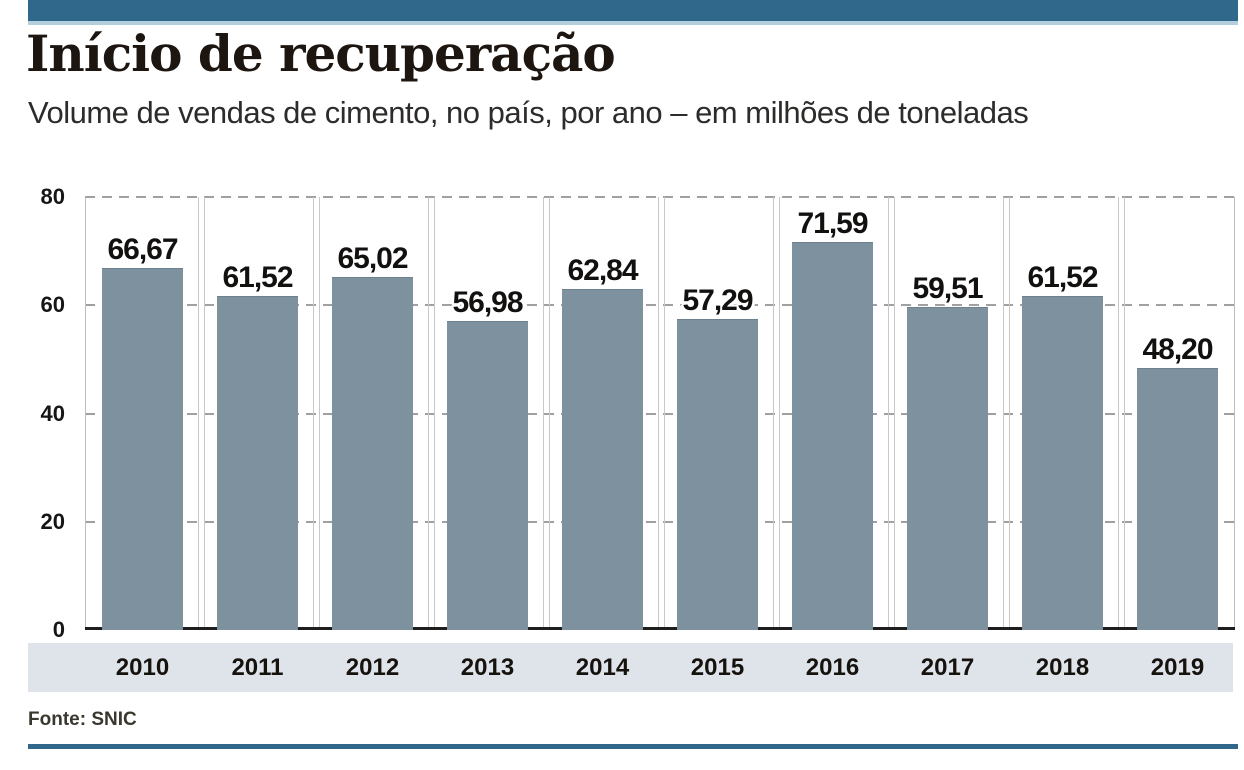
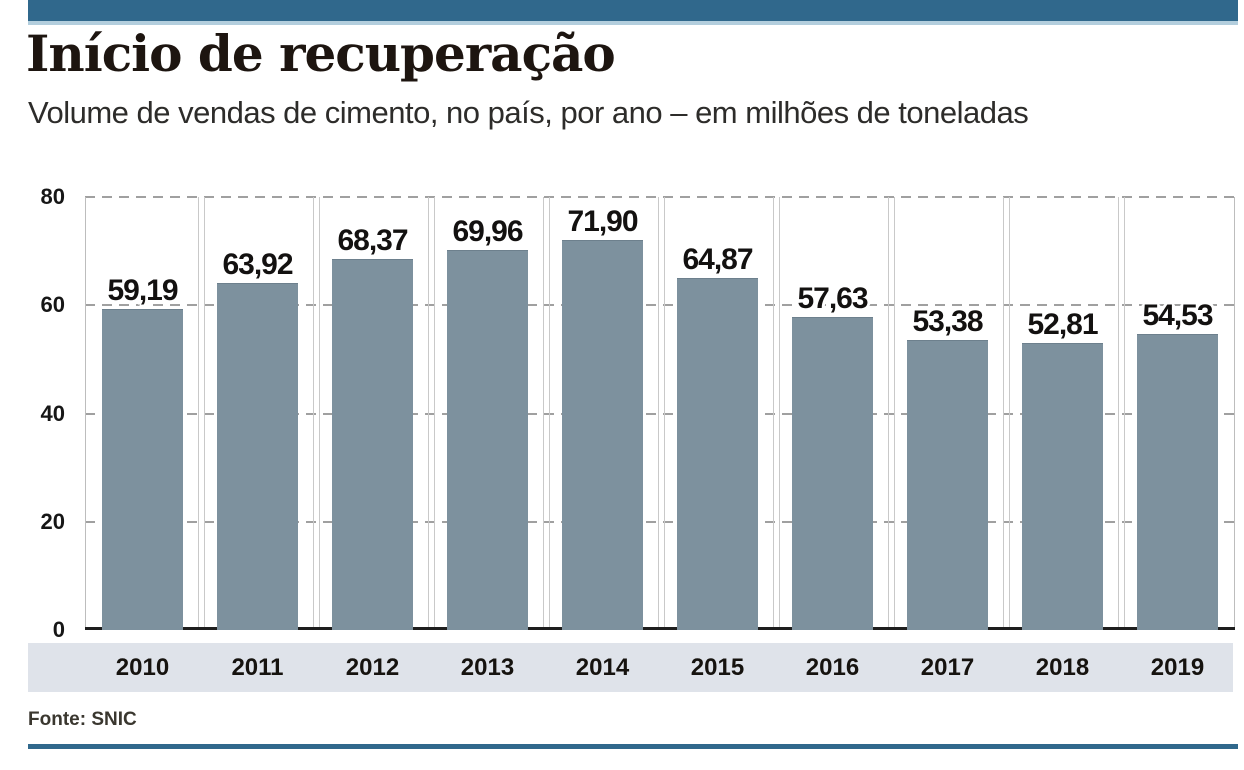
2010: 66,67 -> 59,19
2011: 61,52 -> 63,92
2012: 65,02 -> 68,37
2013: 56,98 -> 69,96
2014: 62,84 -> 71,90
2015: 57,29 -> 64,87
2016: 71,59 -> 57,63
2017: 59,51 -> 53,38
2018: 61,52 -> 52,81
2019: 48,20 -> 54,53
